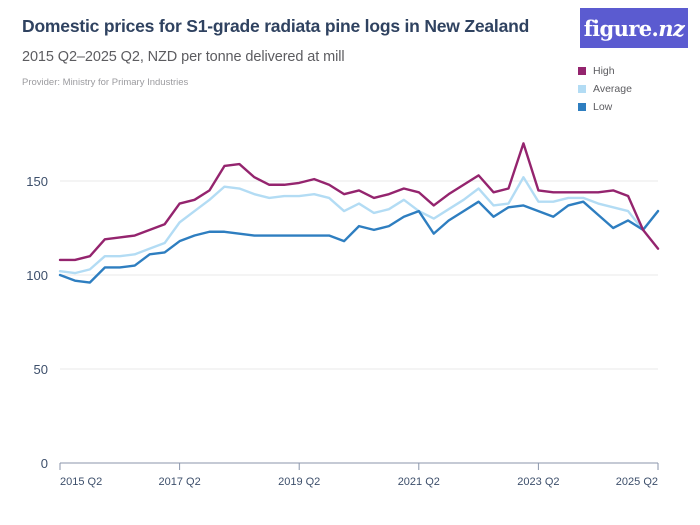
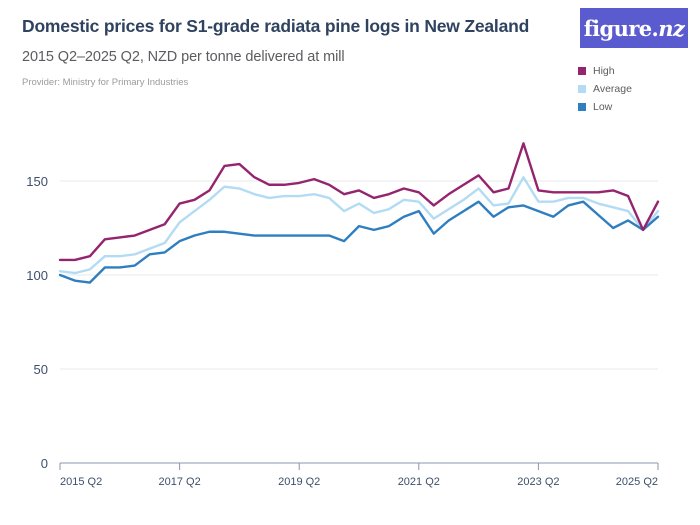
Average/2021 Q2: 134 -> 139
High/2025 Q2: 114 -> 139
Low/2025 Q2: 134 -> 131
